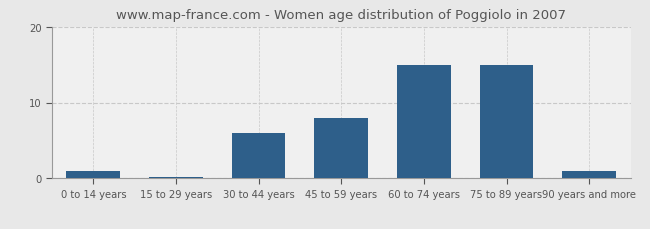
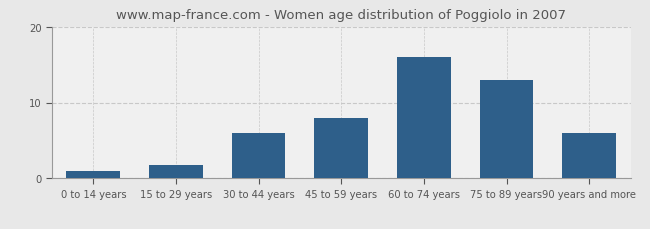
15 to 29 years: 0.2 -> 1.8
60 to 74 years: 15.0 -> 16.0
75 to 89 years: 15.0 -> 13.0
90 years and more: 1.0 -> 6.0
